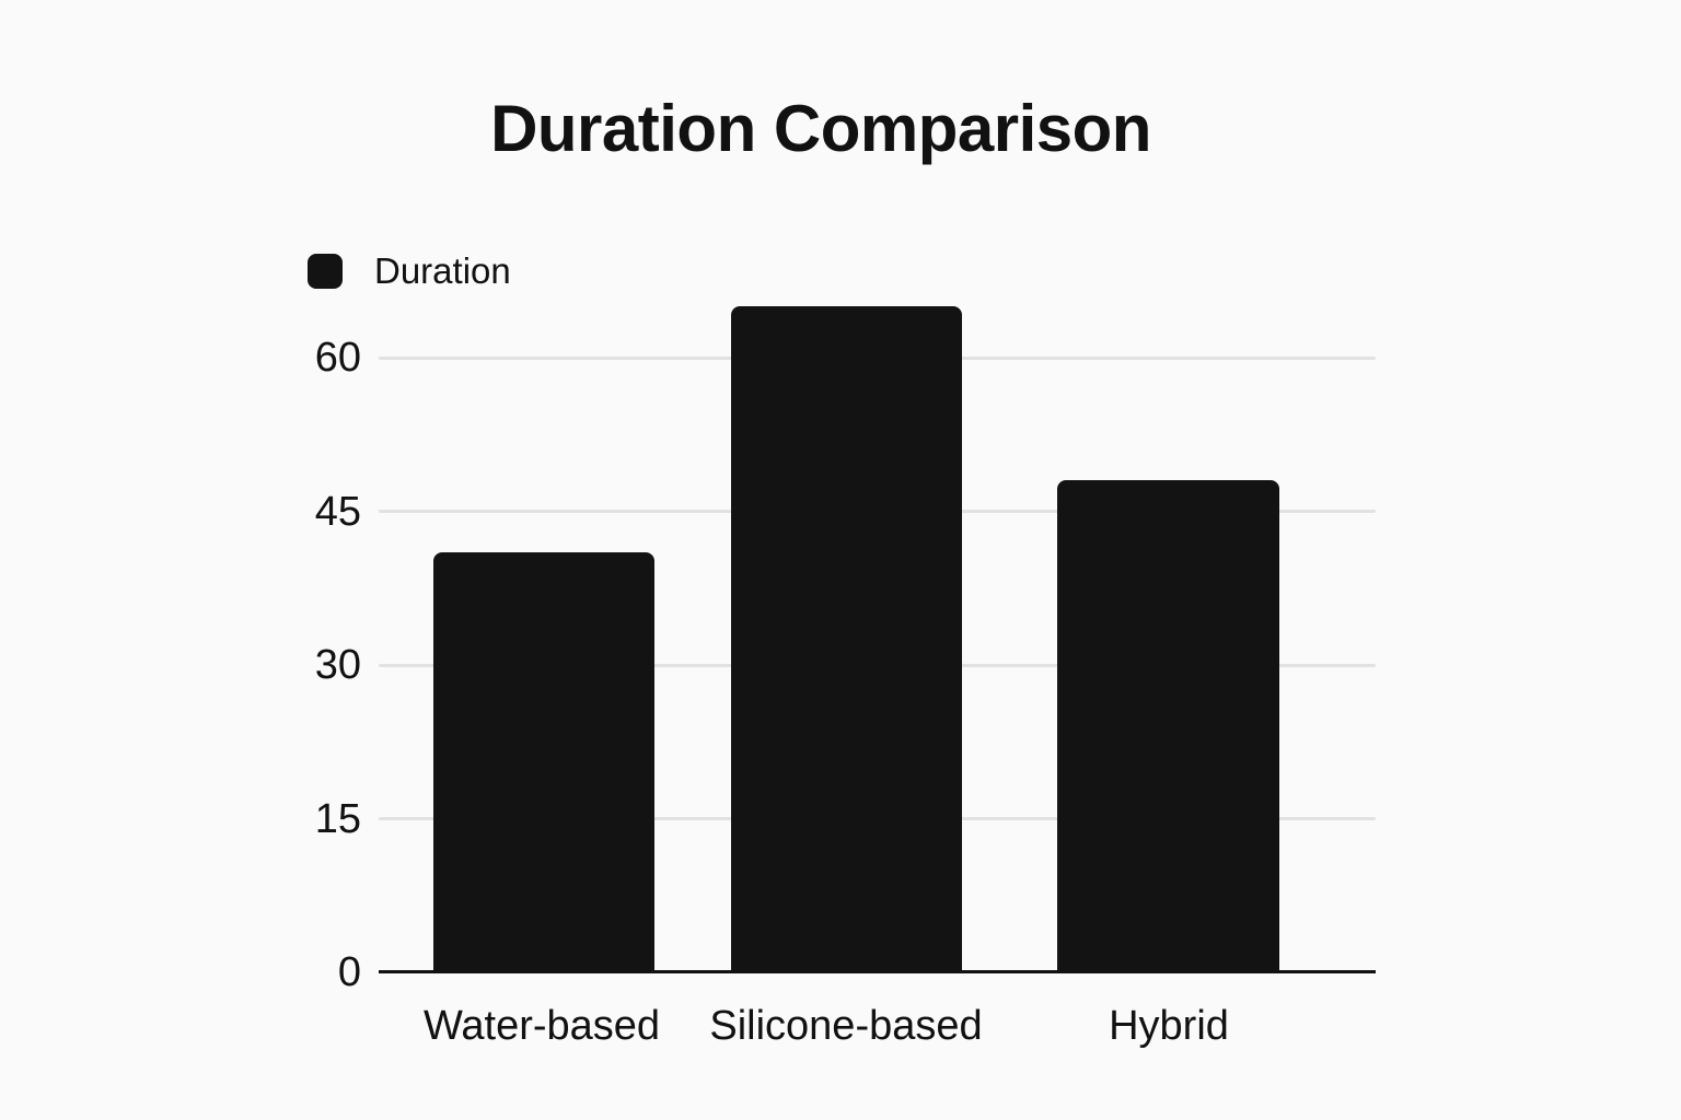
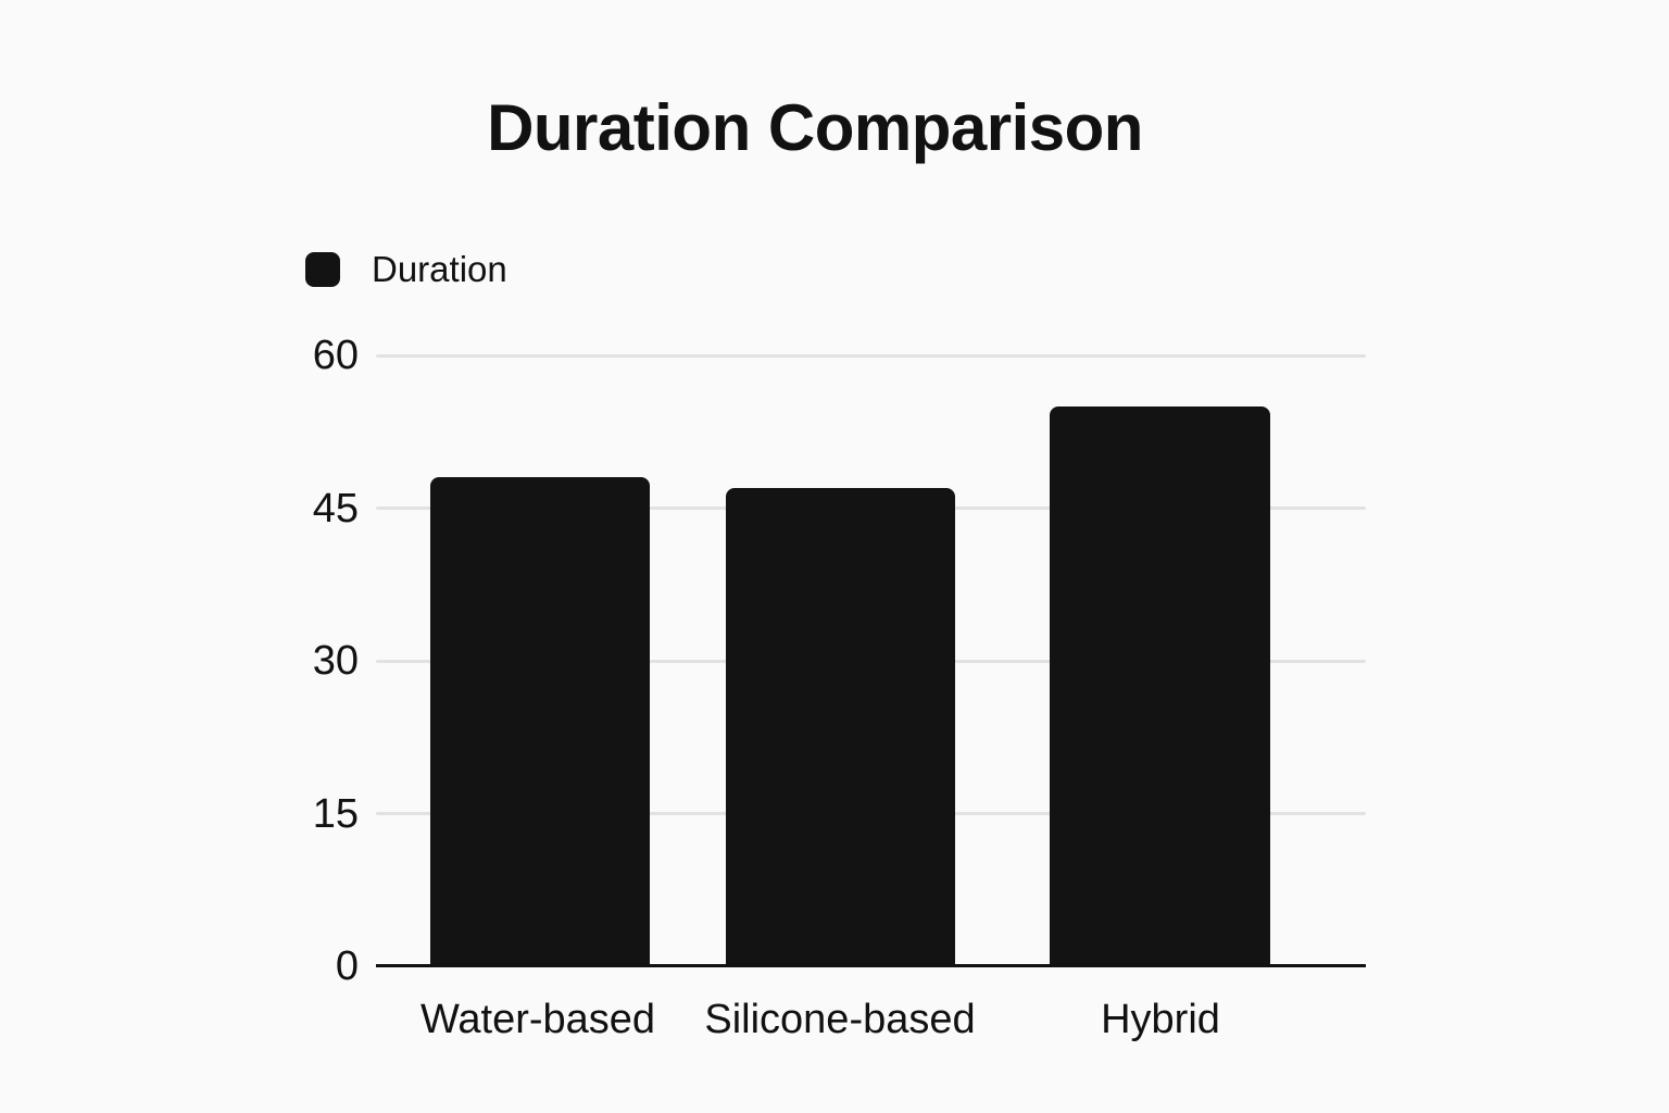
Water-based: 41 -> 48
Silicone-based: 65 -> 47
Hybrid: 48 -> 55
